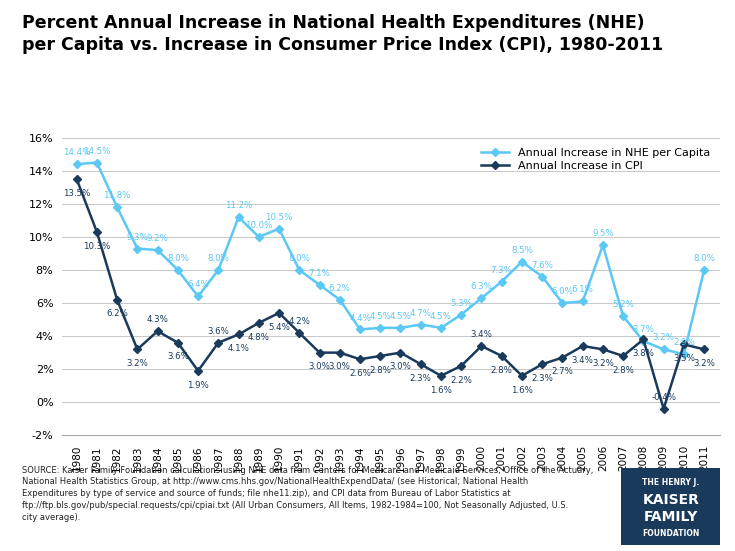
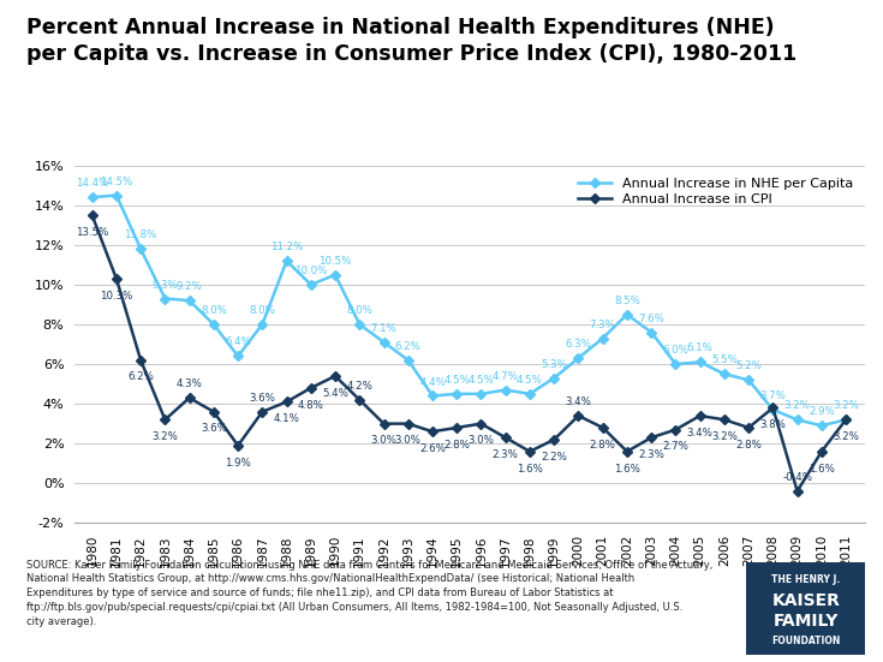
Annual Increase in NHE per Capita/2006: 9.5% -> 5.5%
Annual Increase in CPI/2010: 3.5% -> 1.6%
Annual Increase in NHE per Capita/2011: 8.0% -> 3.2%
